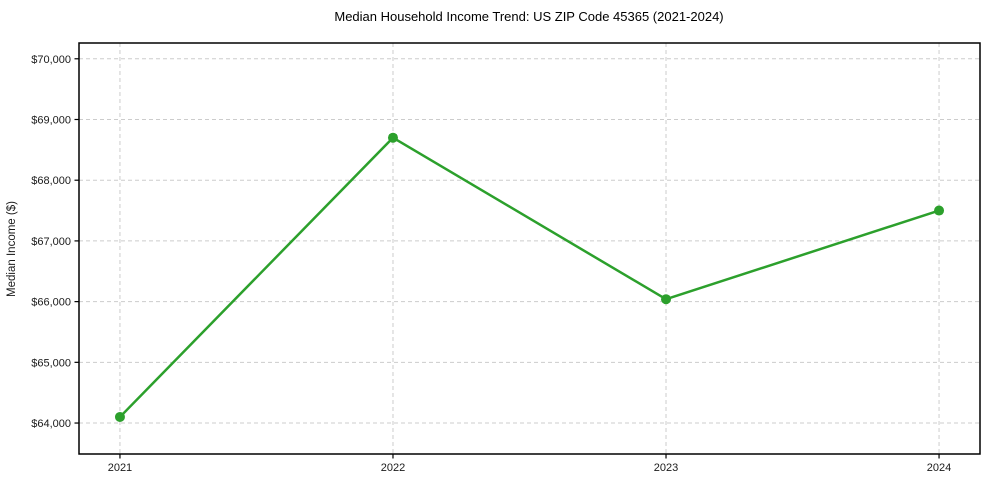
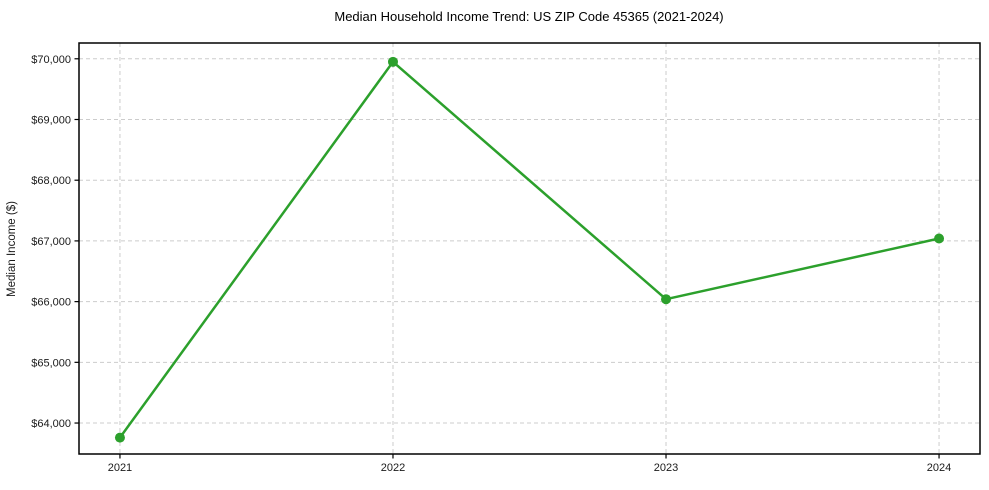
2021: $64100 -> $63800
2022: $68700 -> $70000
2024: $67500 -> $67000
